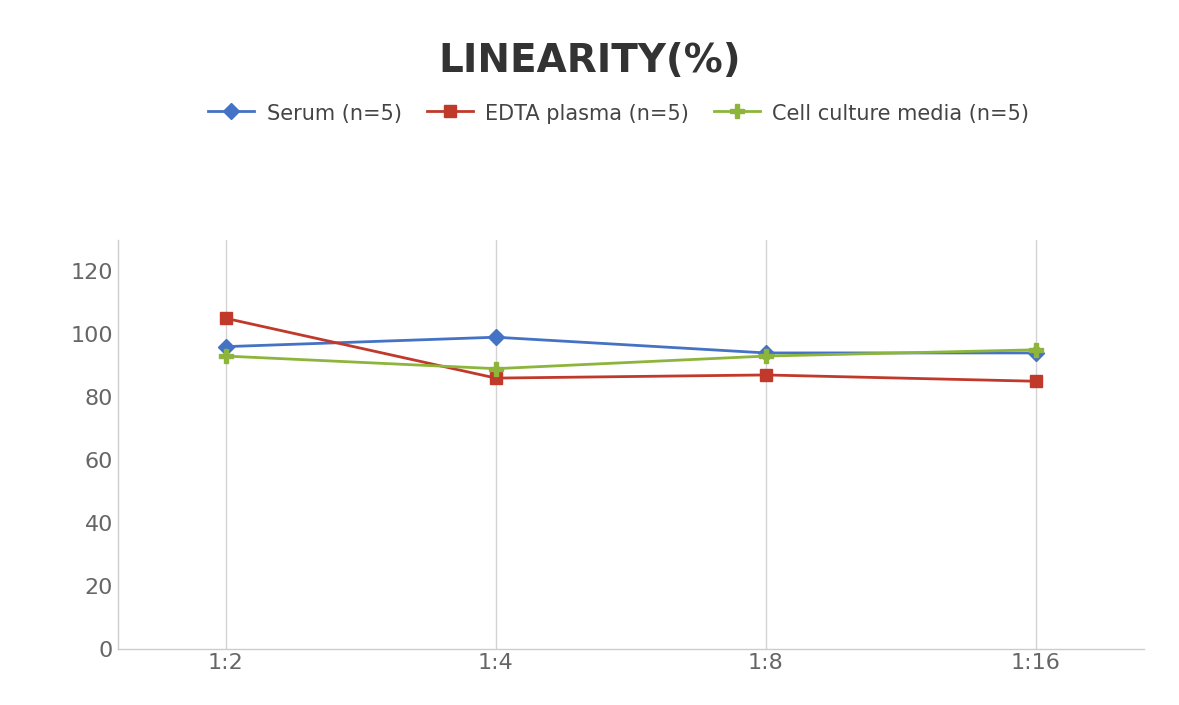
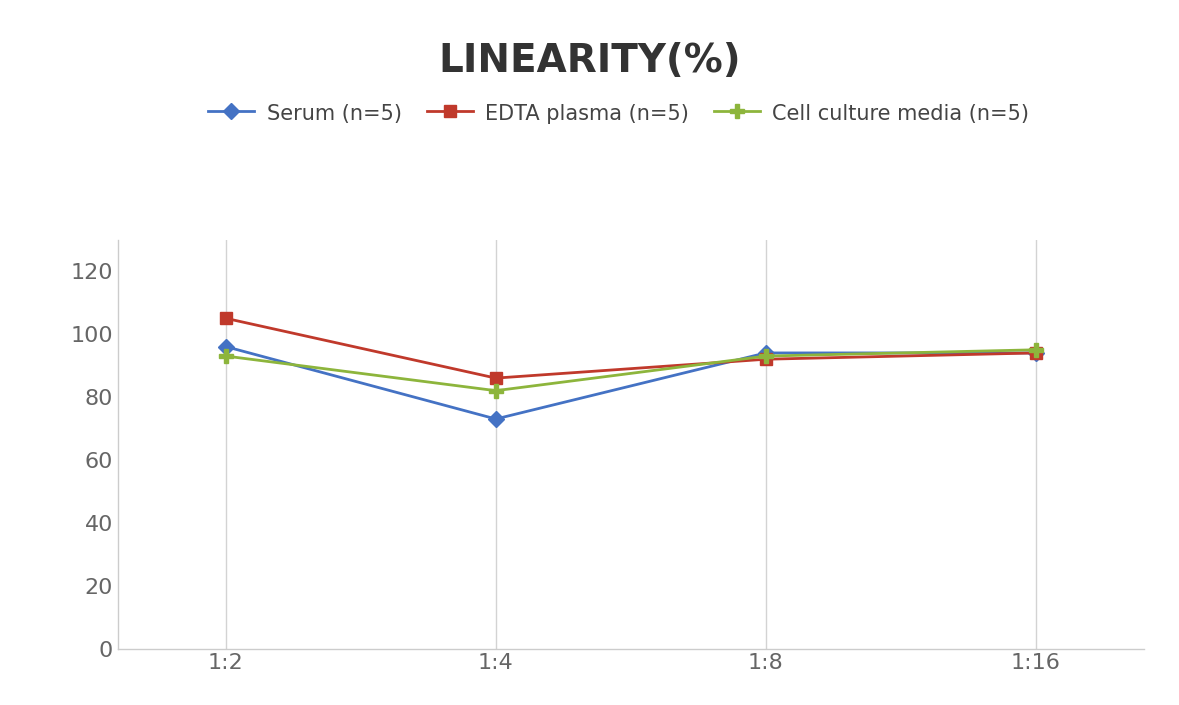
Serum (n=5)/1:4: 99 -> 73
Cell culture media (n=5)/1:4: 89 -> 82
EDTA plasma (n=5)/1:8: 87 -> 92
EDTA plasma (n=5)/1:16: 85 -> 94
